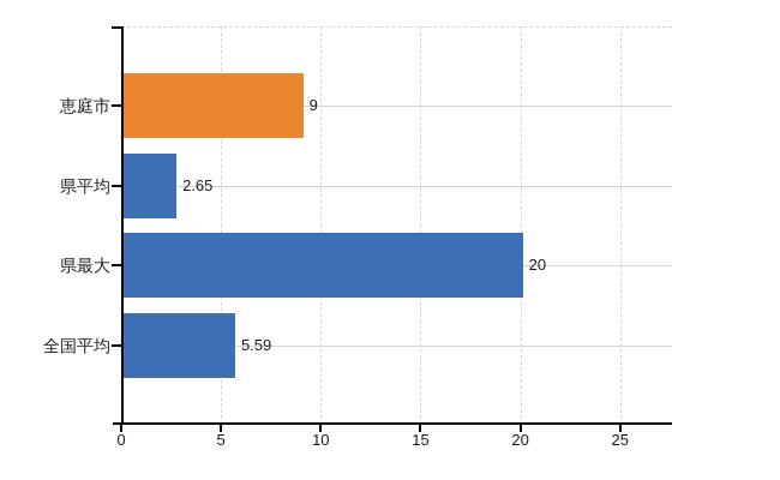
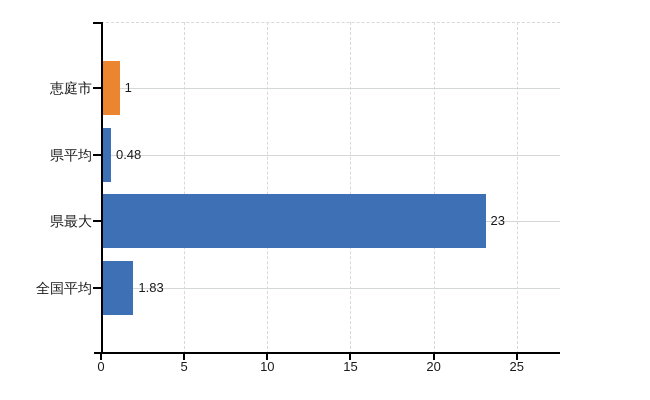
恵庭市: 9 -> 1
県平均: 2.65 -> 0.48
県最大: 20 -> 23
全国平均: 5.59 -> 1.83
